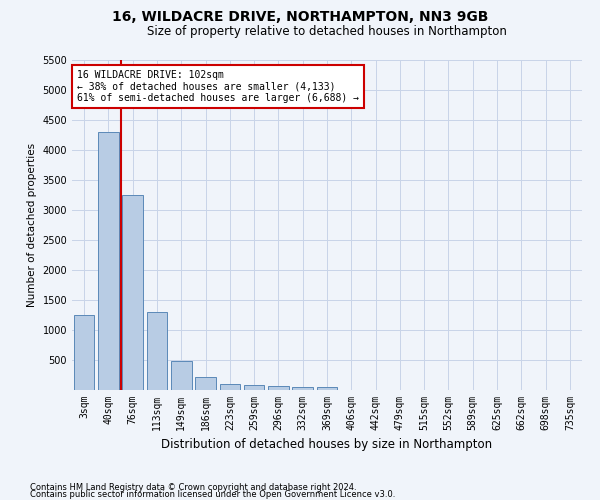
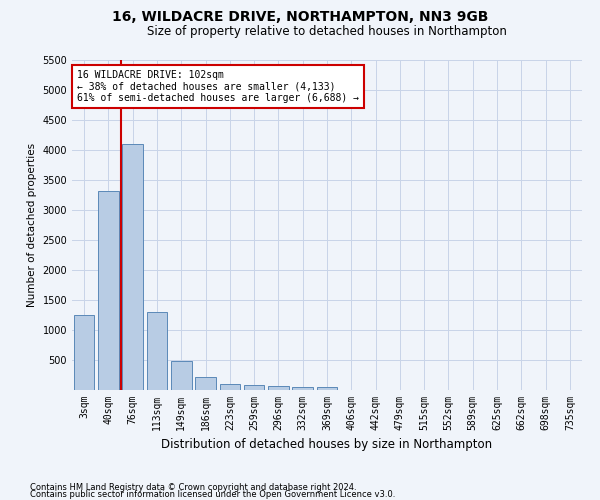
40sqm: 4300 -> 3320
76sqm: 3250 -> 4100
